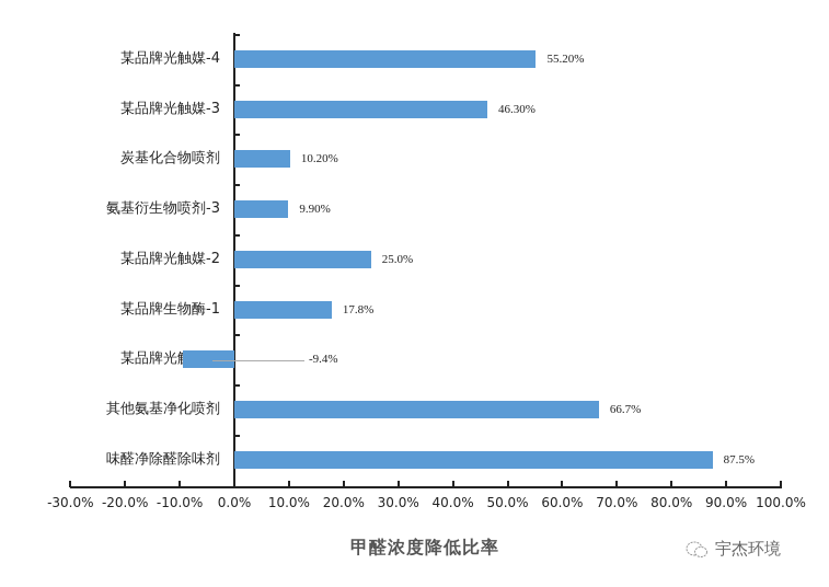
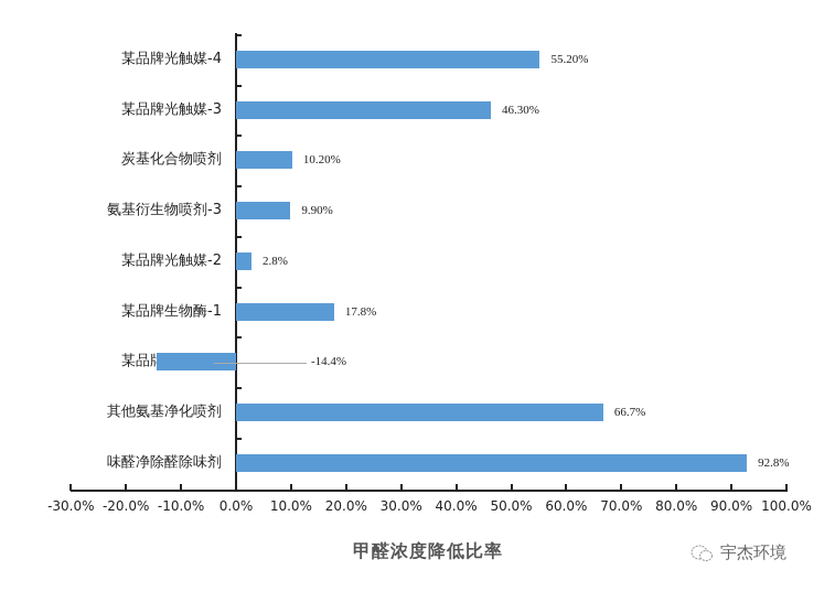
某品牌光触媒-2: 25.0% -> 2.8%
某品牌光触媒-1: -9.4% -> -14.4%
味醛净除醛除味剂: 87.5% -> 92.8%
